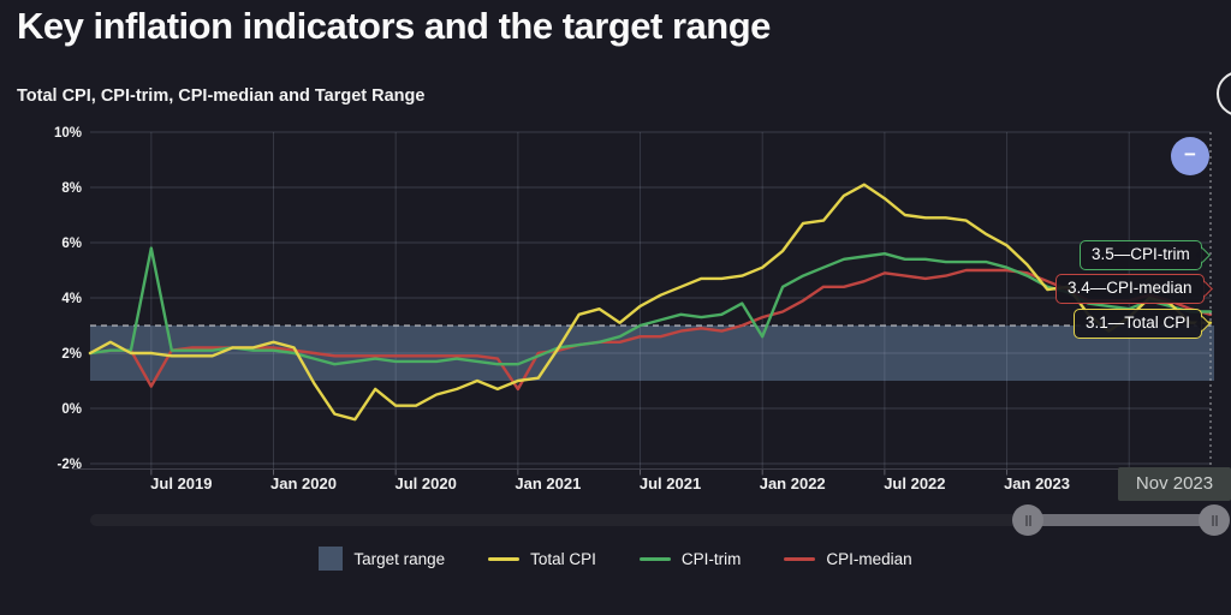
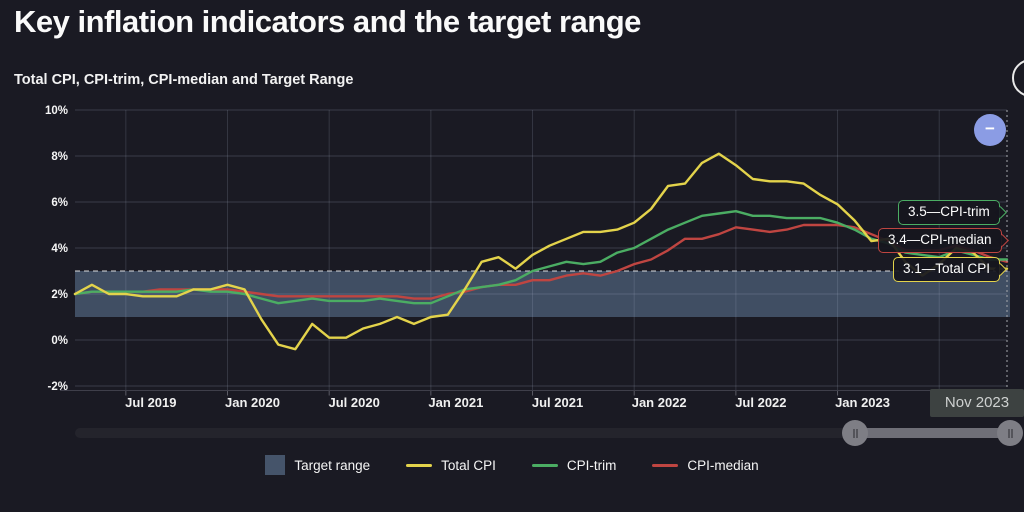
CPI-median/Jul 2019: 0.8% -> 2.1%
CPI-trim/Jul 2019: 5.8% -> 2.1%
CPI-median/Jan 2021: 0.7% -> 1.8%
CPI-trim/Jan 2022: 2.6% -> 4.0%
